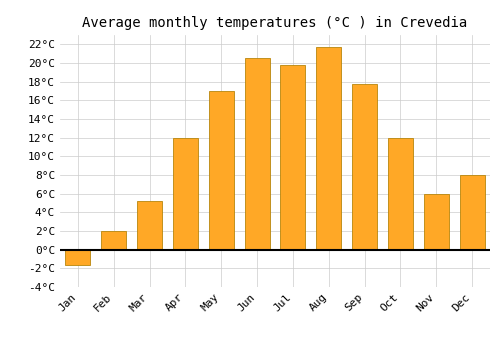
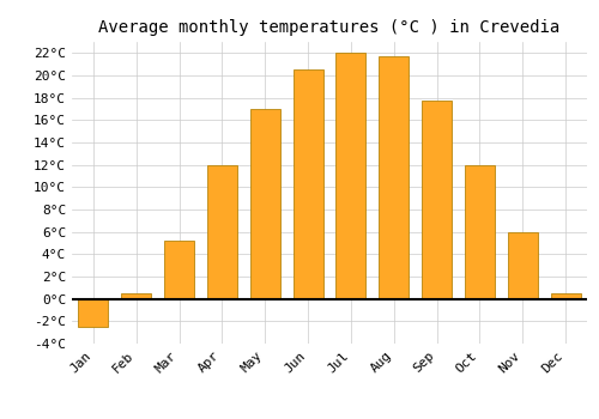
Jan: -1.6°C -> -2.5°C
Feb: 2.0°C -> 0.5°C
Jul: 19.8°C -> 22.0°C
Dec: 8.0°C -> 0.5°C
